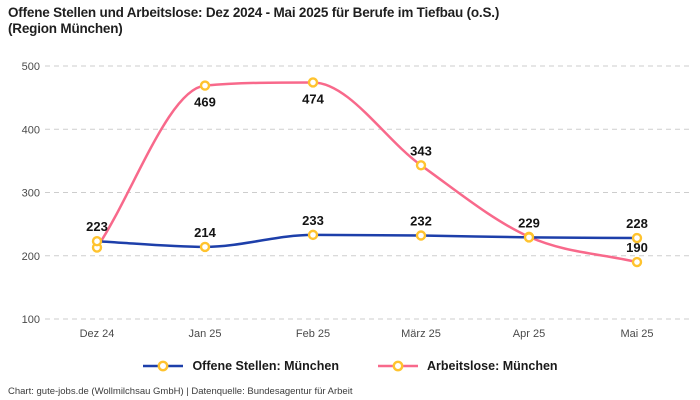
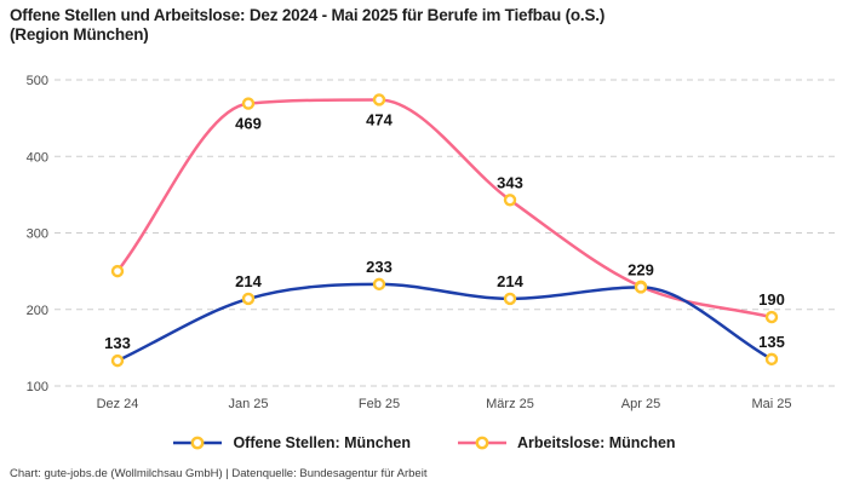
Offene Stellen: München/Dez 24: 223 -> 133
Arbeitslose: München/Dez 24: 210 -> 250
Offene Stellen: München/März 25: 232 -> 214
Offene Stellen: München/Mai 25: 228 -> 135
